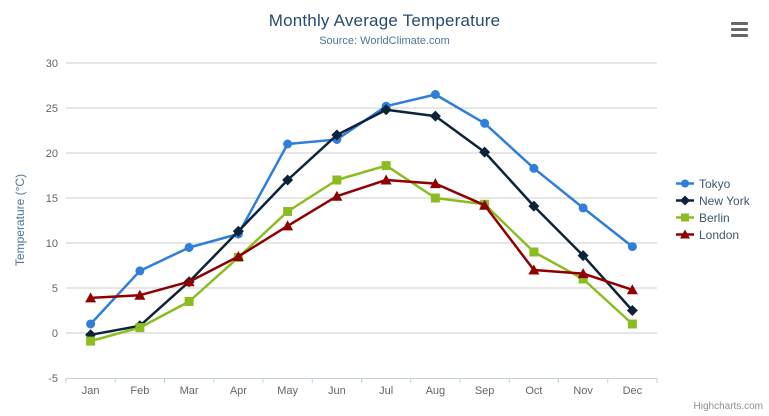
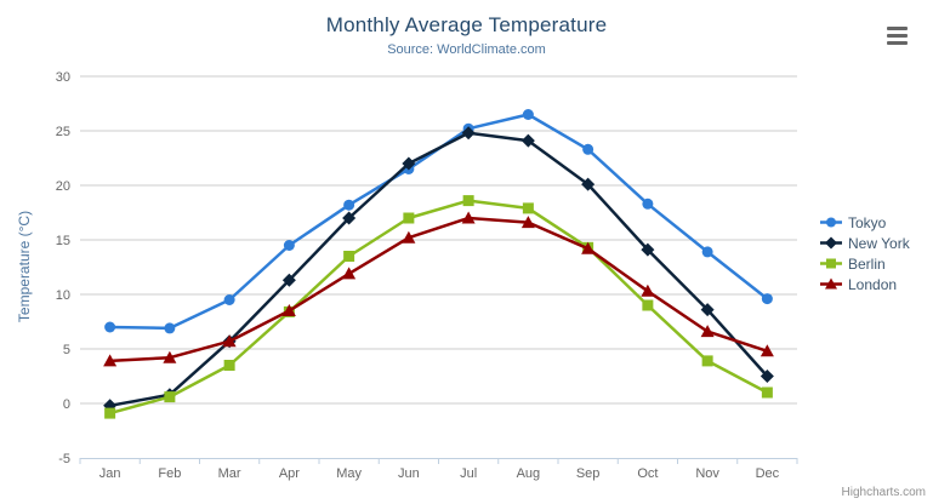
Tokyo/Jan: 1 -> 7
Tokyo/Apr: 11 -> 14
Tokyo/May: 21 -> 18
Berlin/Aug: 15 -> 18
London/Oct: 7 -> 10
Berlin/Nov: 6 -> 4
